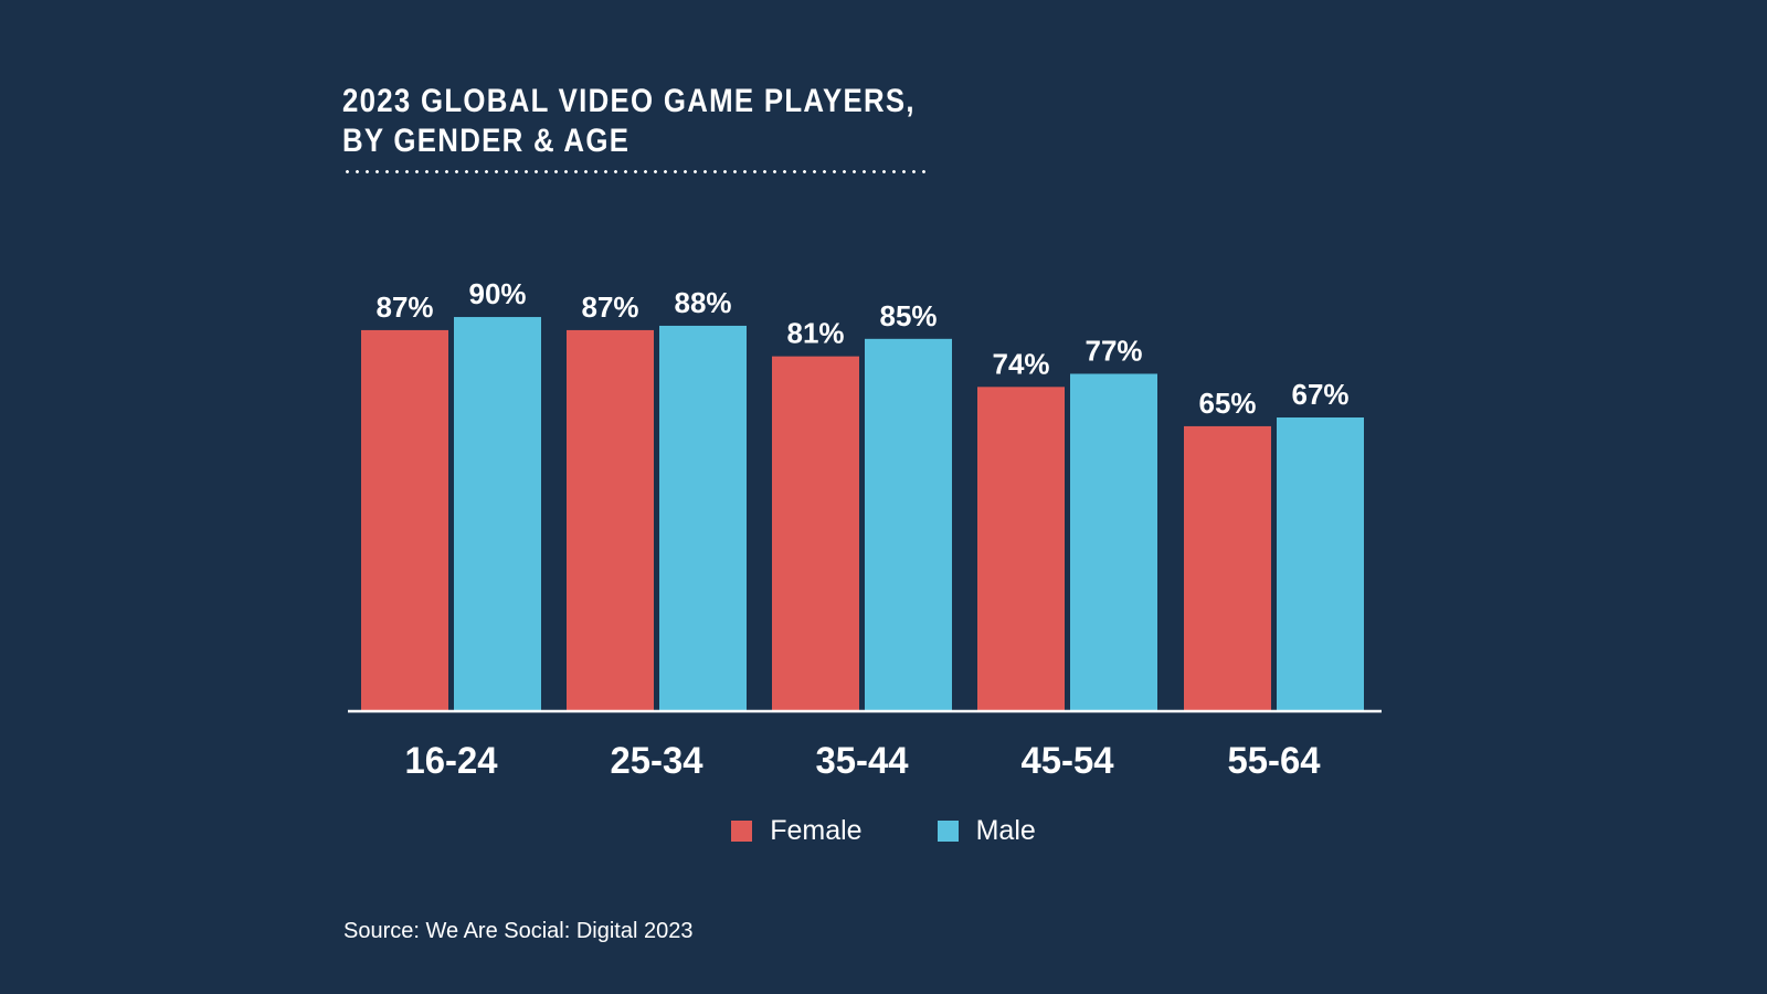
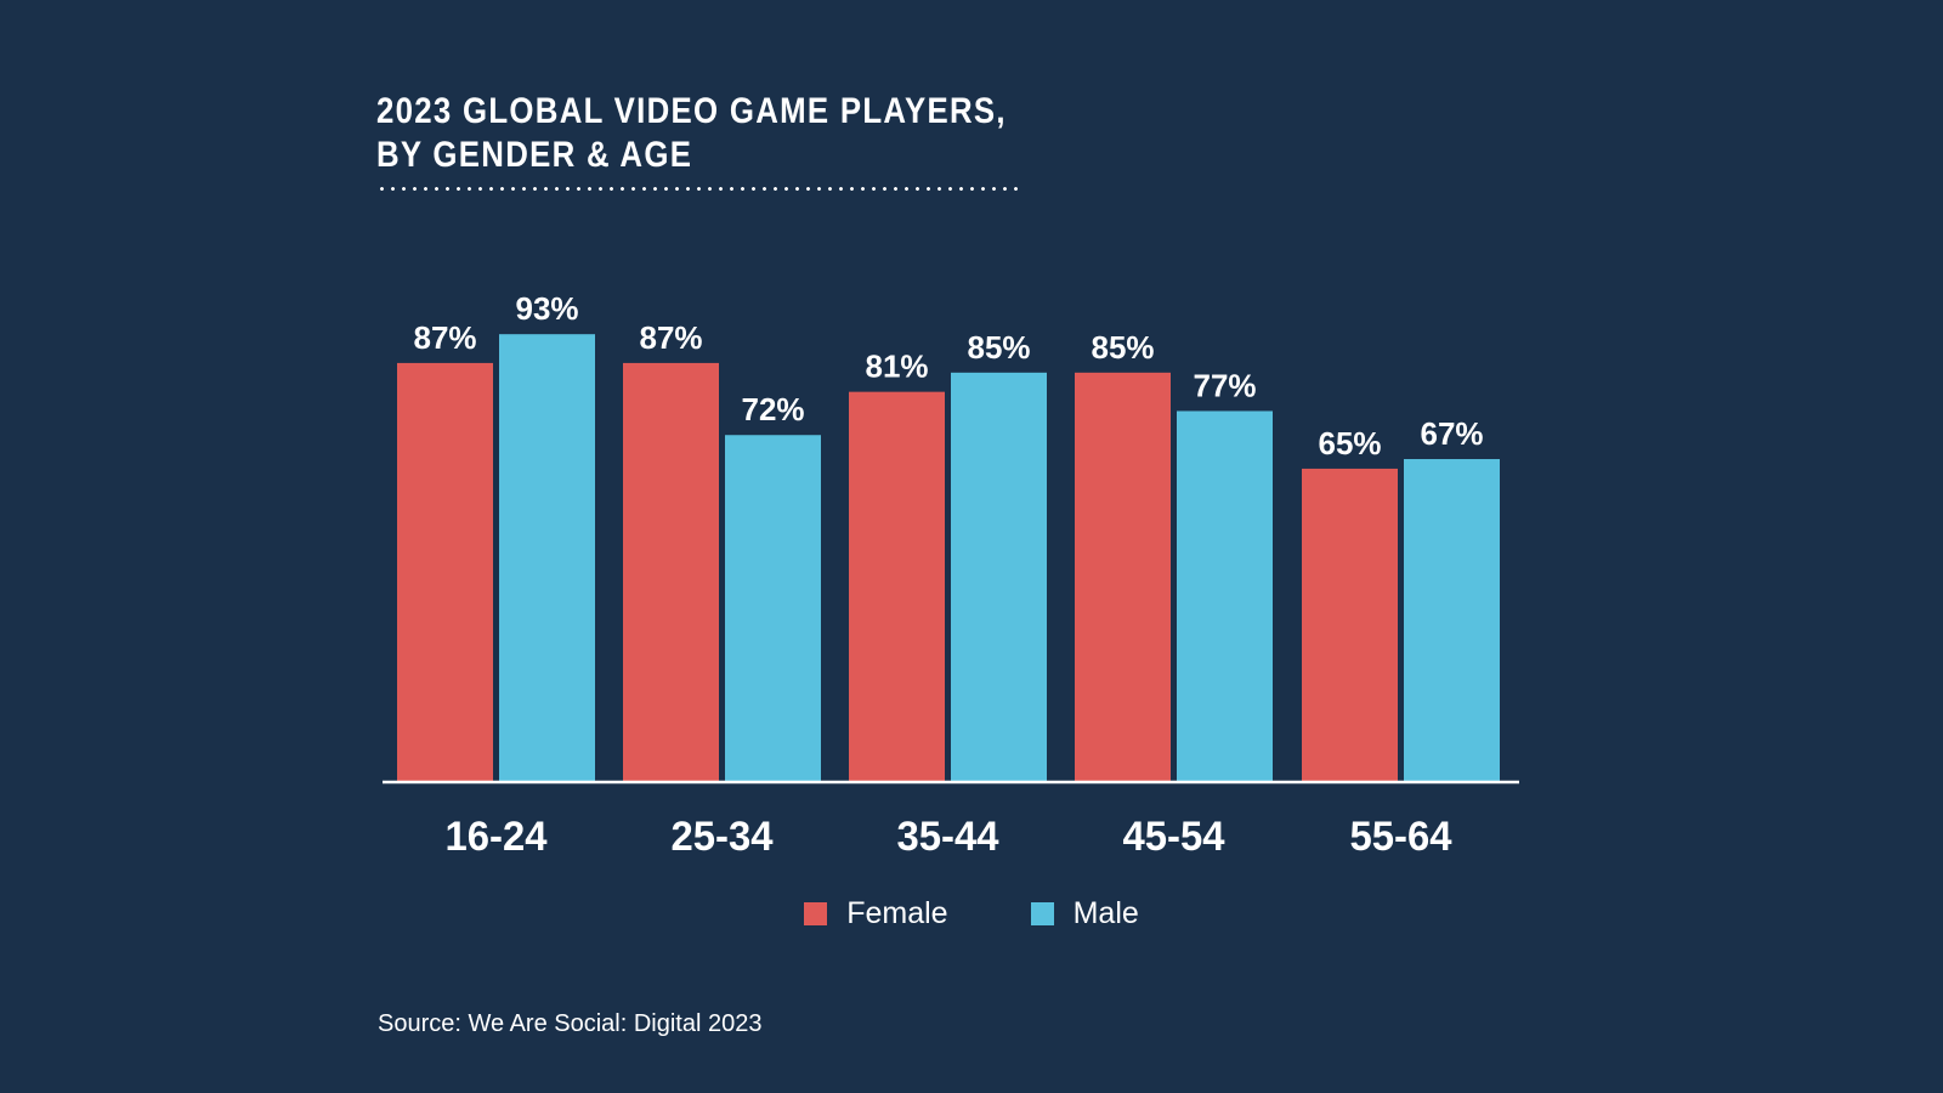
Male/16-24: 90% -> 93%
Male/25-34: 88% -> 72%
Female/45-54: 74% -> 85%
